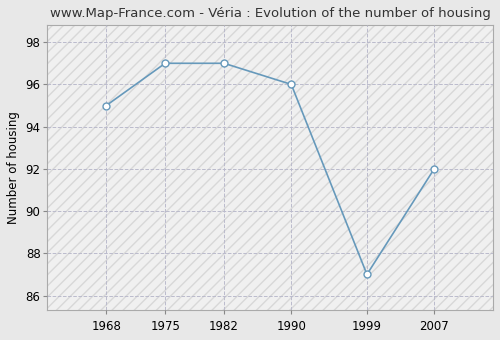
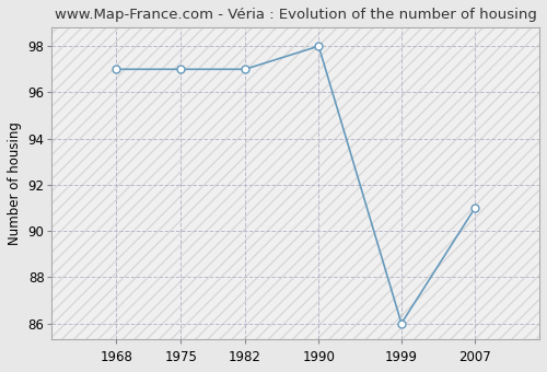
1968: 95 -> 97
1990: 96 -> 98
1999: 87 -> 86
2007: 92 -> 91
